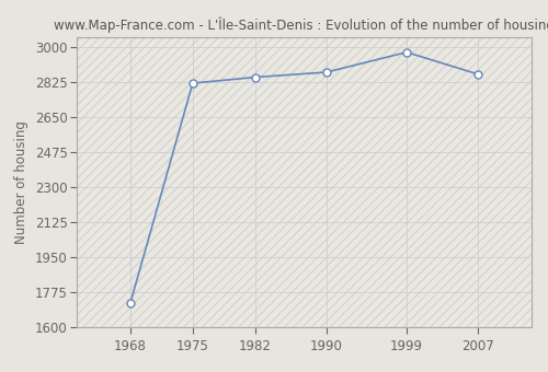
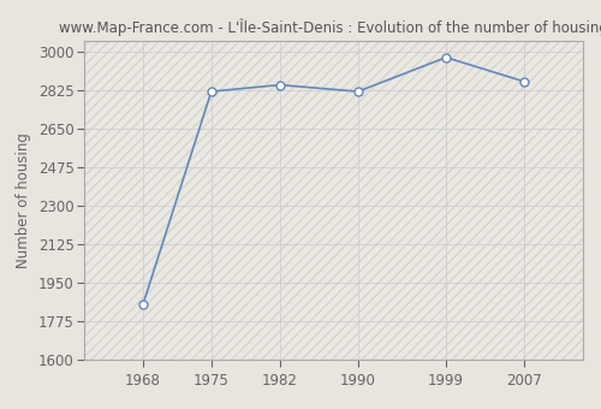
1968: 1720 -> 1850
1990: 2880 -> 2820
